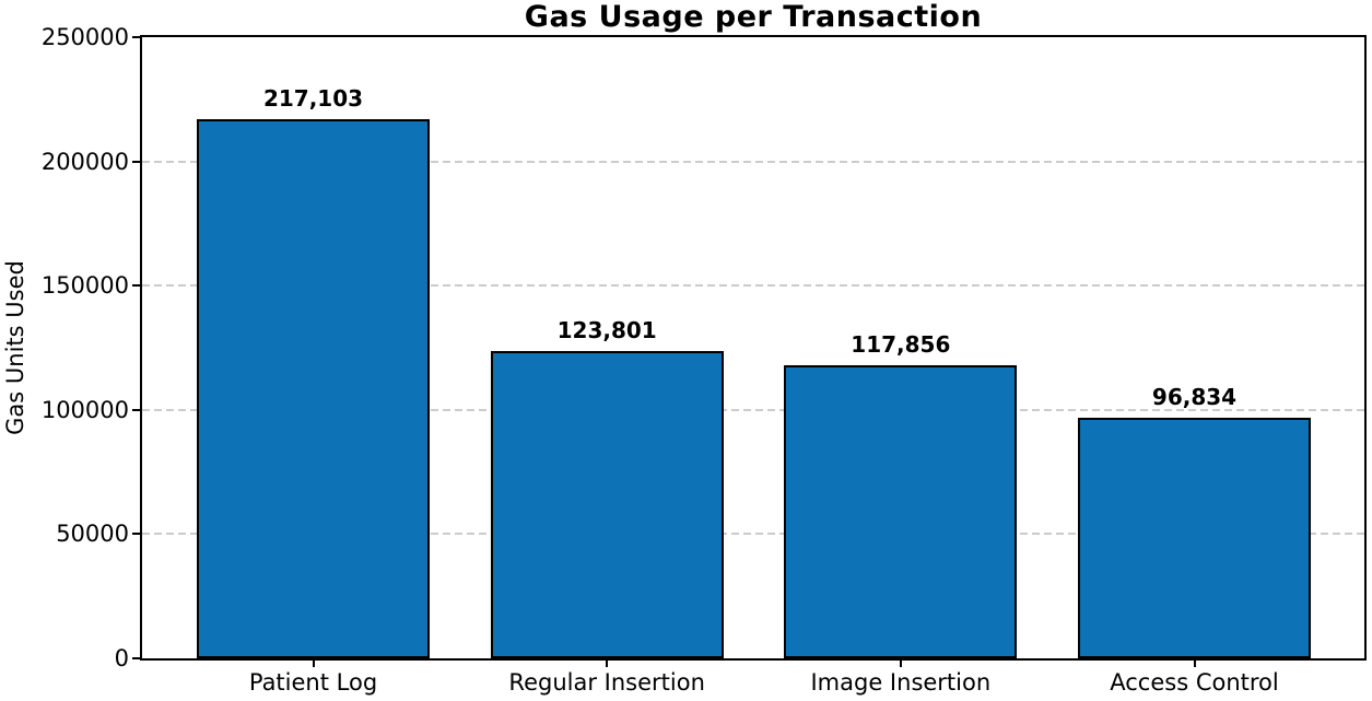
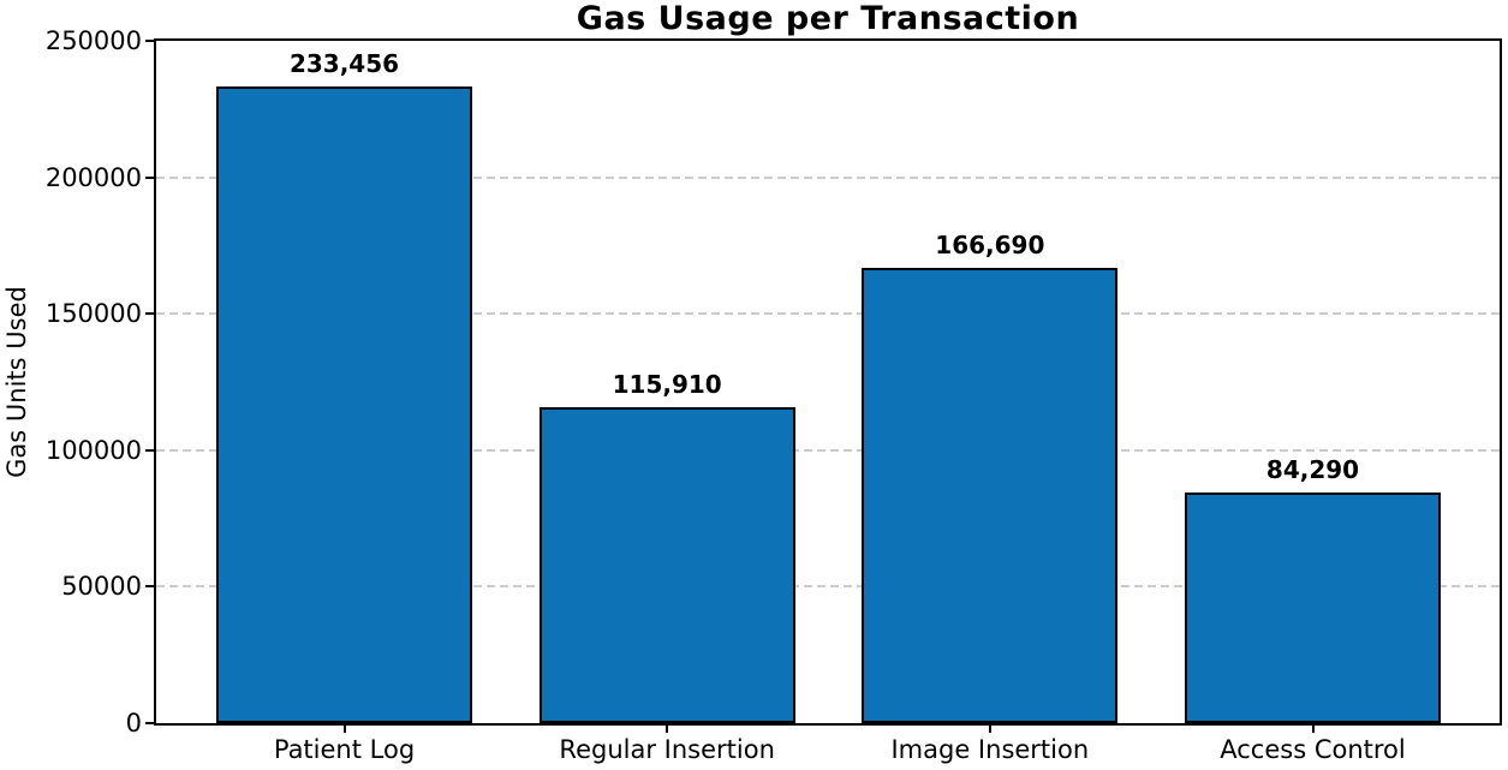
Patient Log: 217,103 -> 233,456
Regular Insertion: 123,801 -> 115,910
Image Insertion: 117,856 -> 166,690
Access Control: 96,834 -> 84,290
